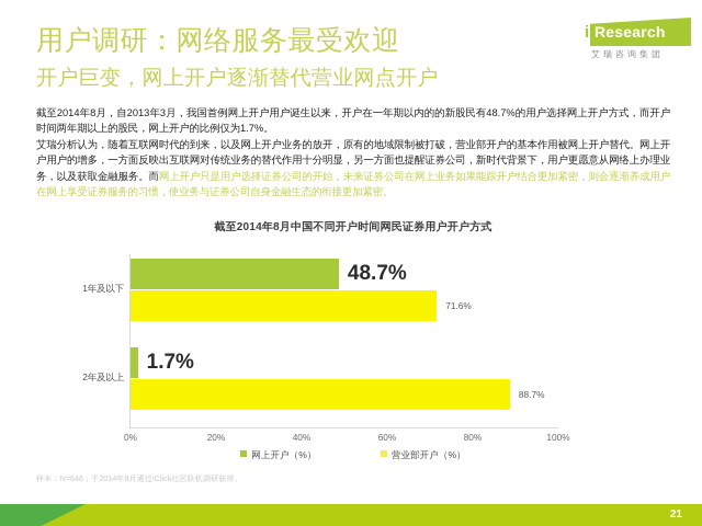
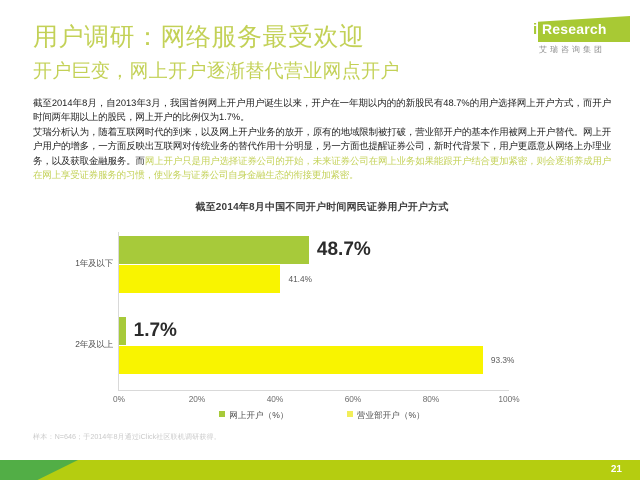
营业部开户（%）/1年及以下: 71.6% -> 41.4%
营业部开户（%）/2年及以上: 88.7% -> 93.3%
